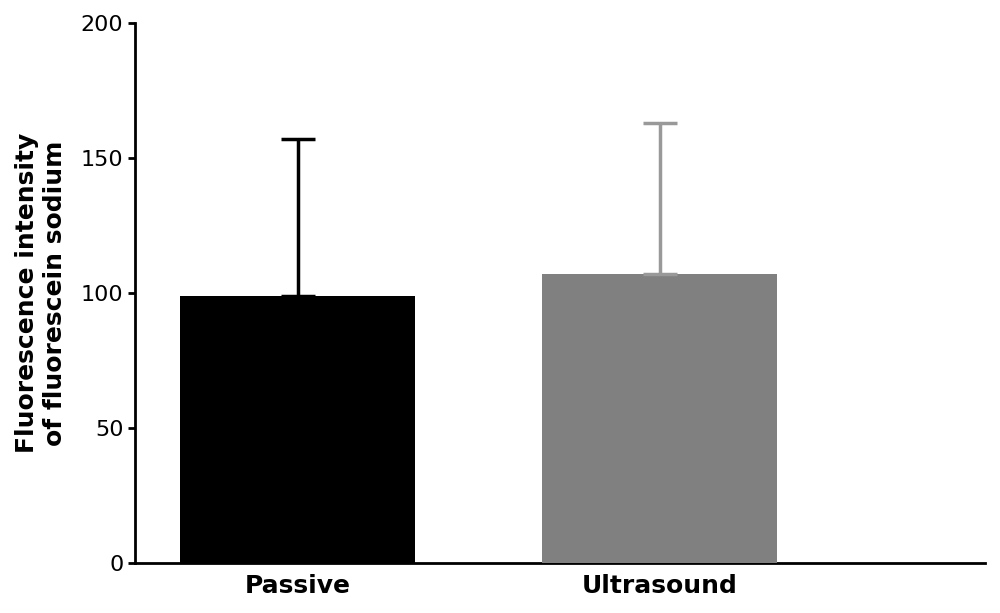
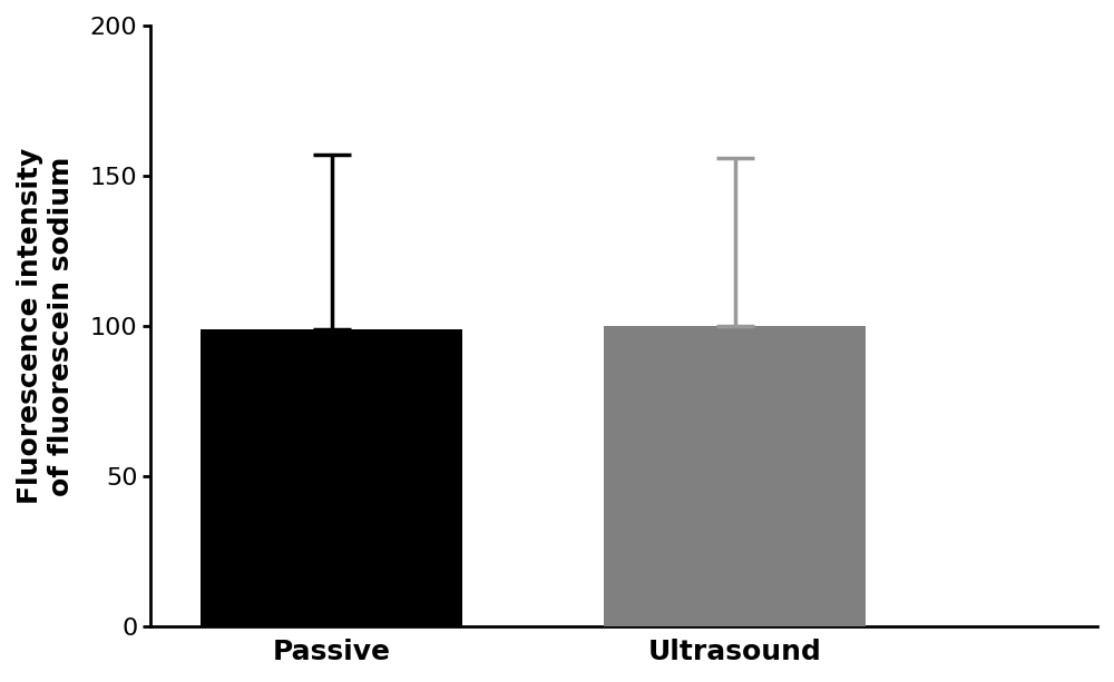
Ultrasound: 107 -> 100
